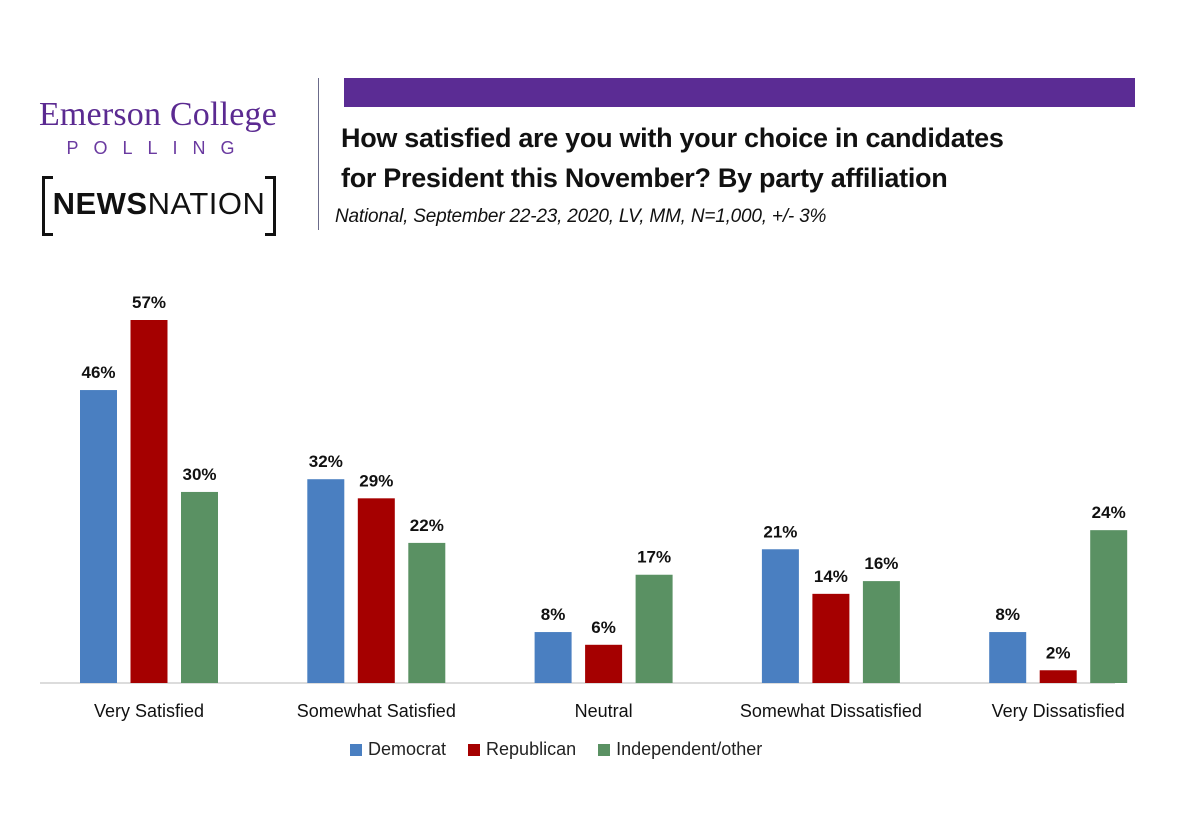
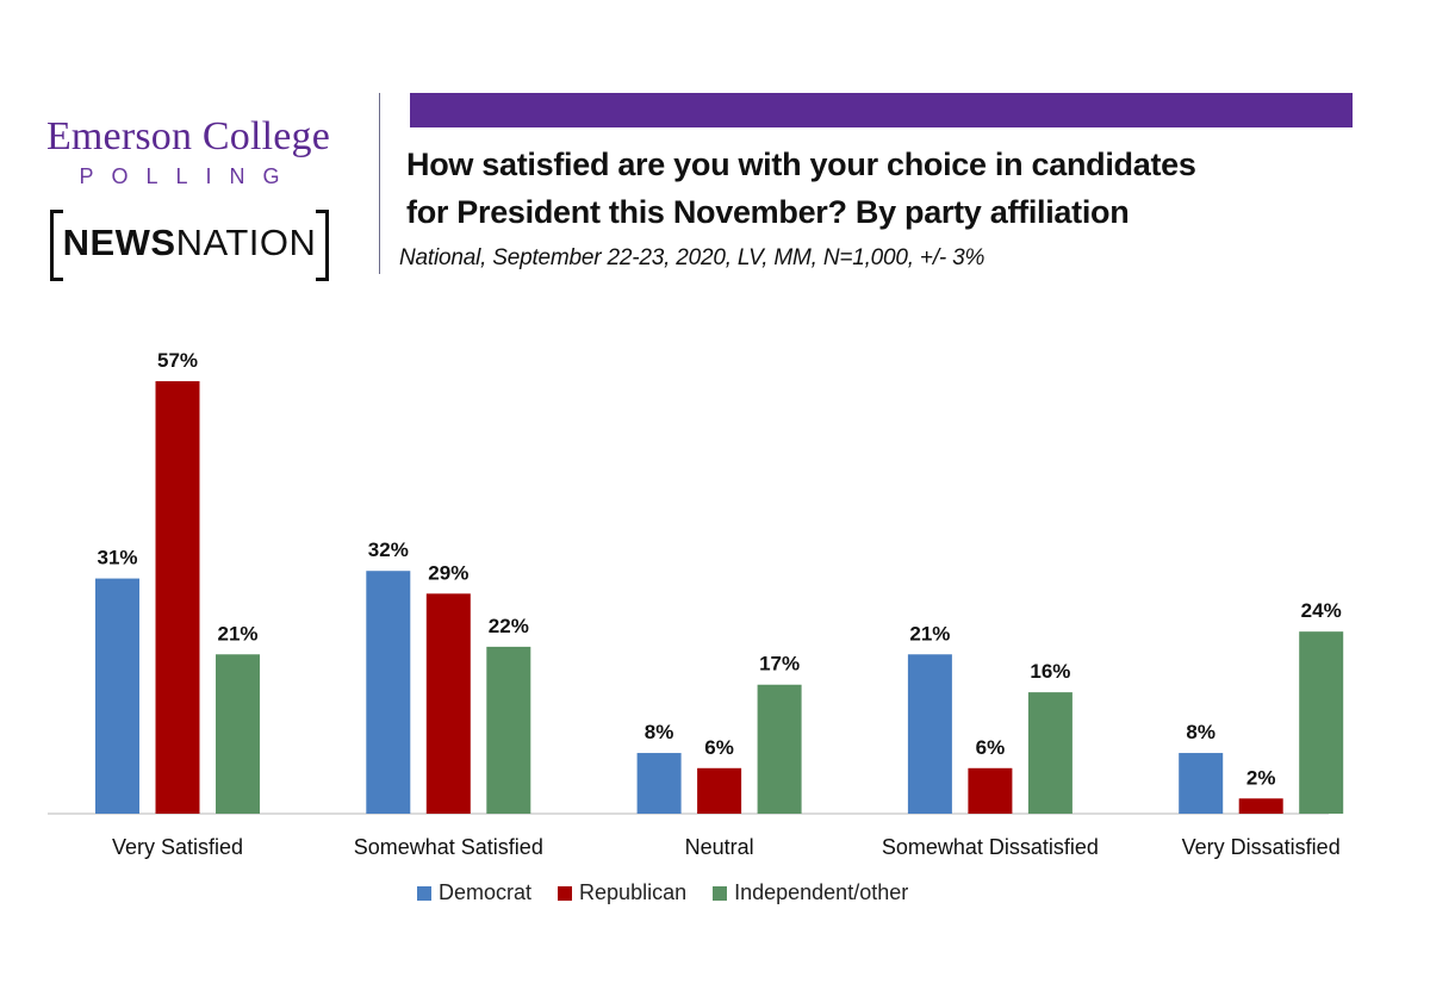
Democrat/Very Satisfied: 46% -> 31%
Independent/other/Very Satisfied: 30% -> 21%
Republican/Somewhat Dissatisfied: 14% -> 6%
